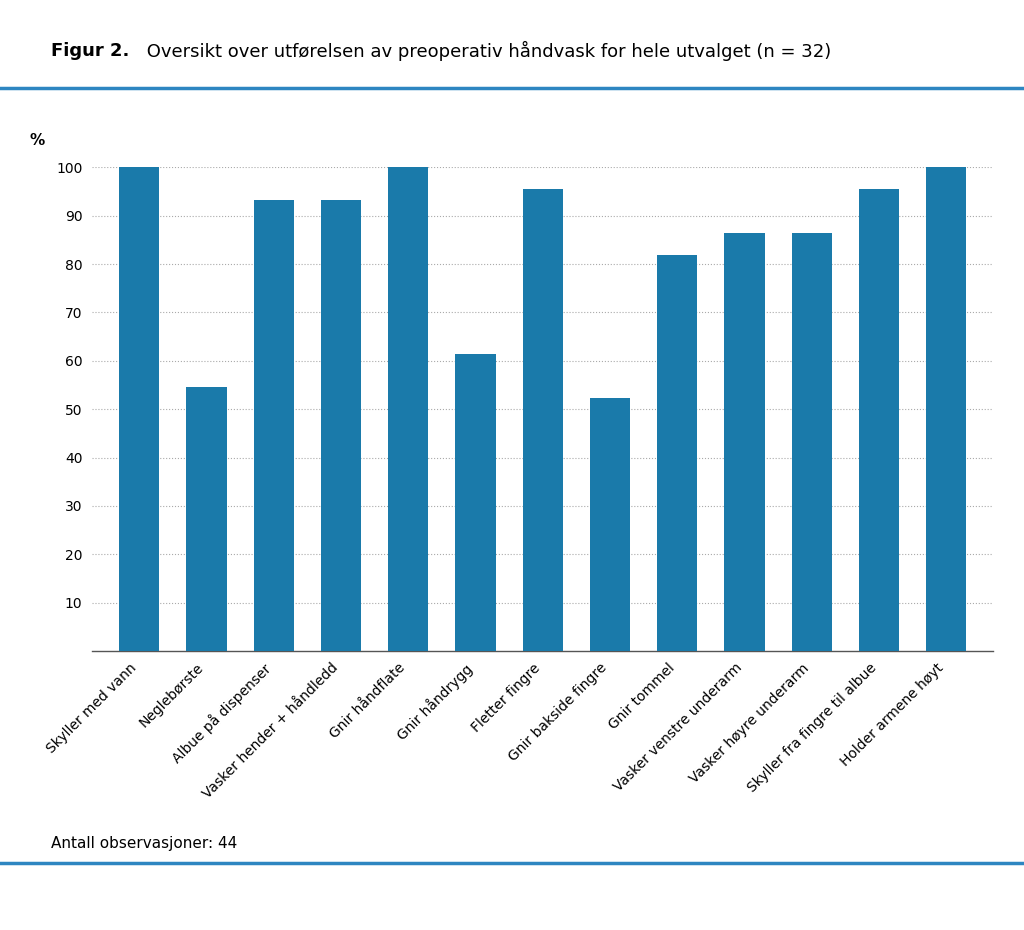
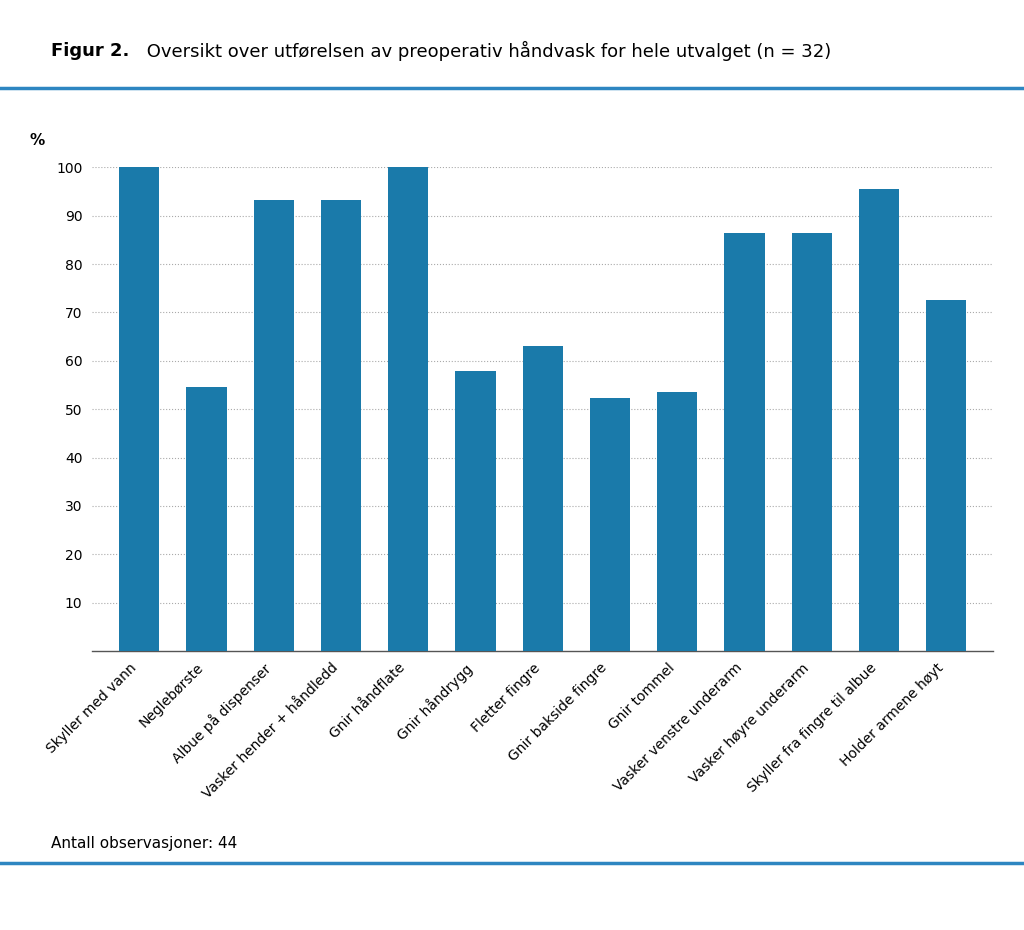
Gnir håndrygg: 61.4 -> 58.0
Fletter fingre: 95.5 -> 63.0
Gnir tommel: 81.8 -> 53.5
Holder armene høyt: 100.0 -> 72.5
